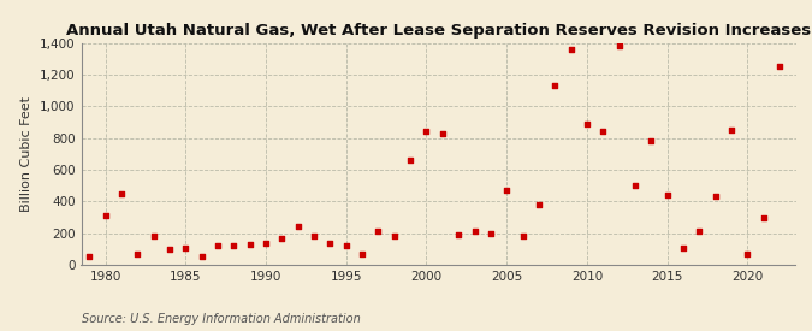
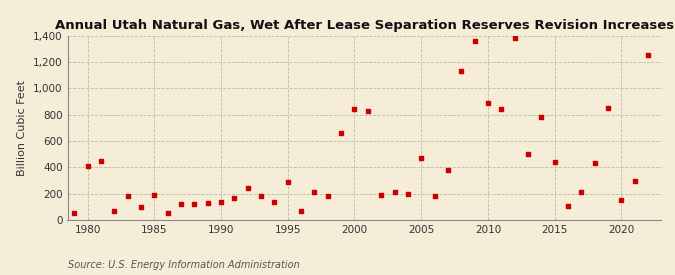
1980: 320 -> 410
1985: 110 -> 190
1995: 120 -> 290
2020: 60 -> 150
